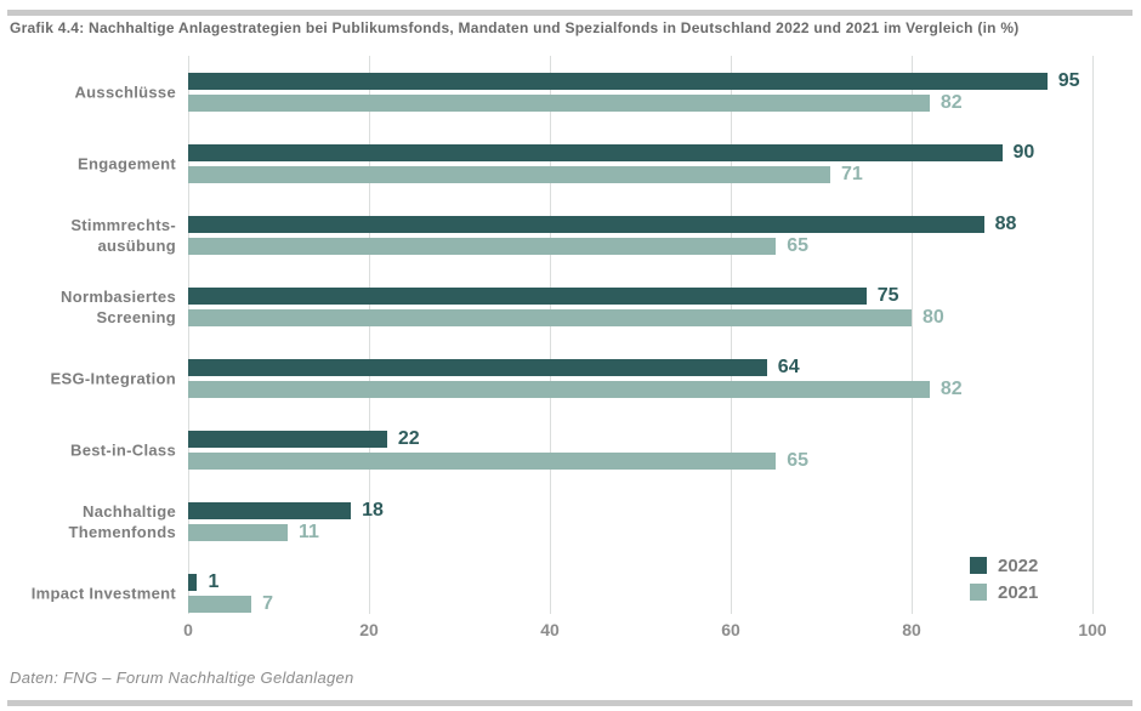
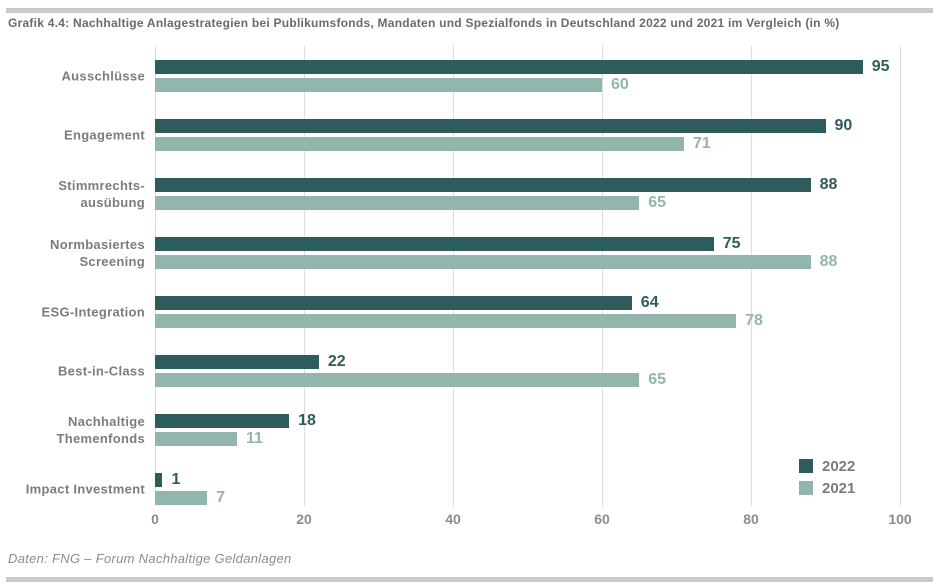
2021/Ausschlüsse: 82 -> 60
2021/Normbasiertes Screening: 80 -> 88
2021/ESG-Integration: 82 -> 78
